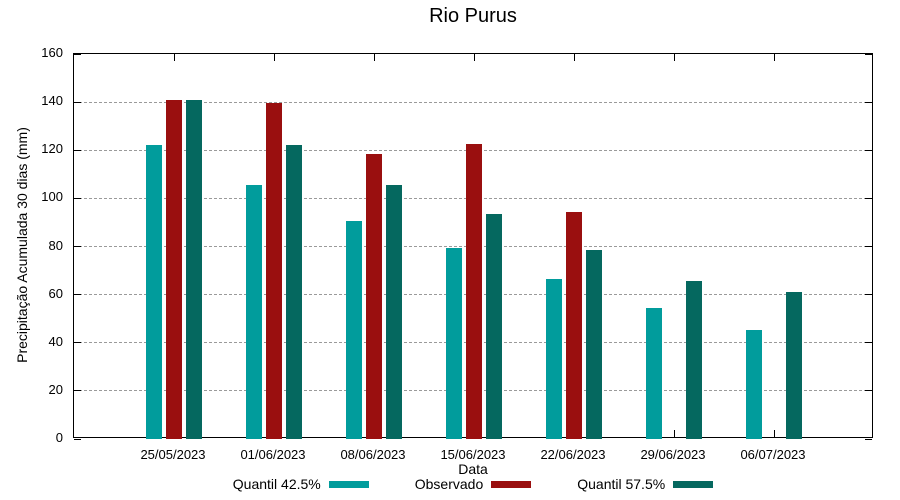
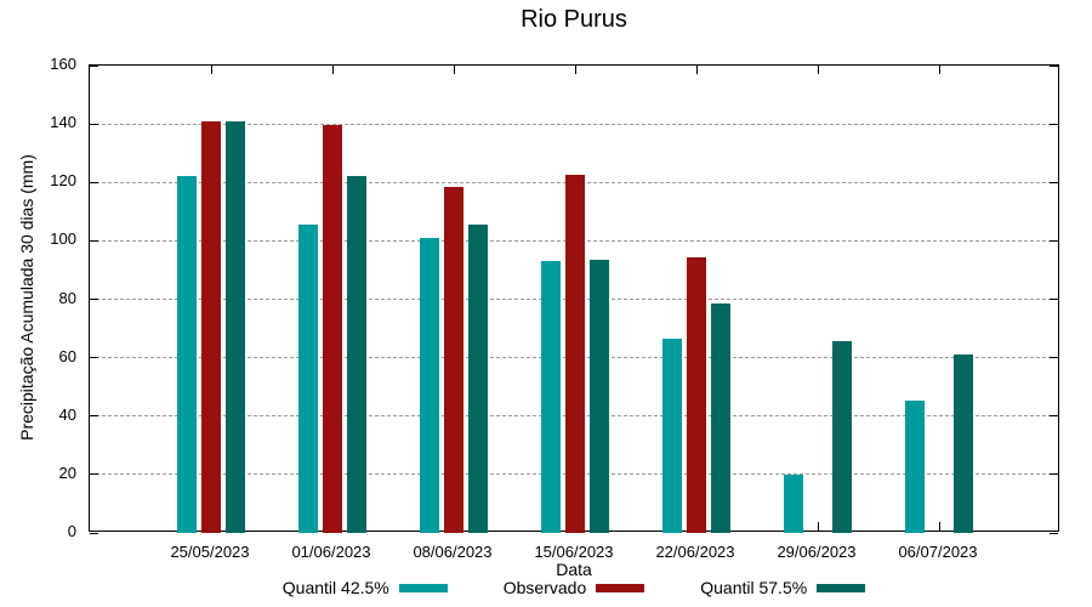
Quantil 42.5%/08/06/2023: 90 -> 101
Quantil 42.5%/15/06/2023: 80 -> 93
Quantil 42.5%/29/06/2023: 54 -> 20
